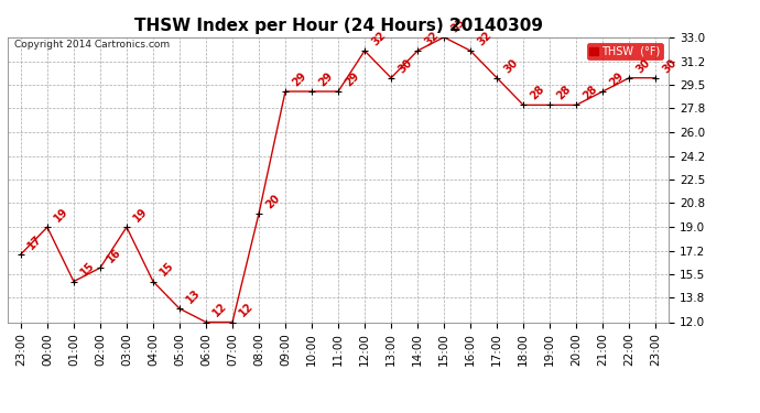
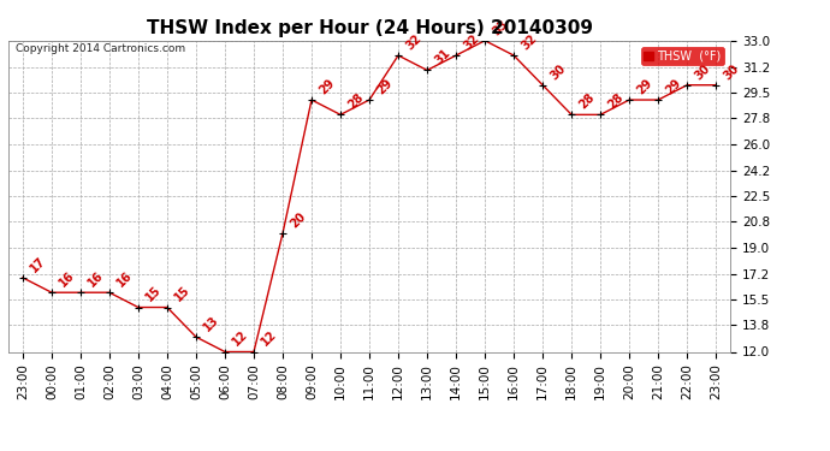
00:00: 19 -> 16
01:00: 15 -> 16
03:00: 19 -> 15
10:00: 29 -> 28
13:00: 30 -> 31
20:00: 28 -> 29
